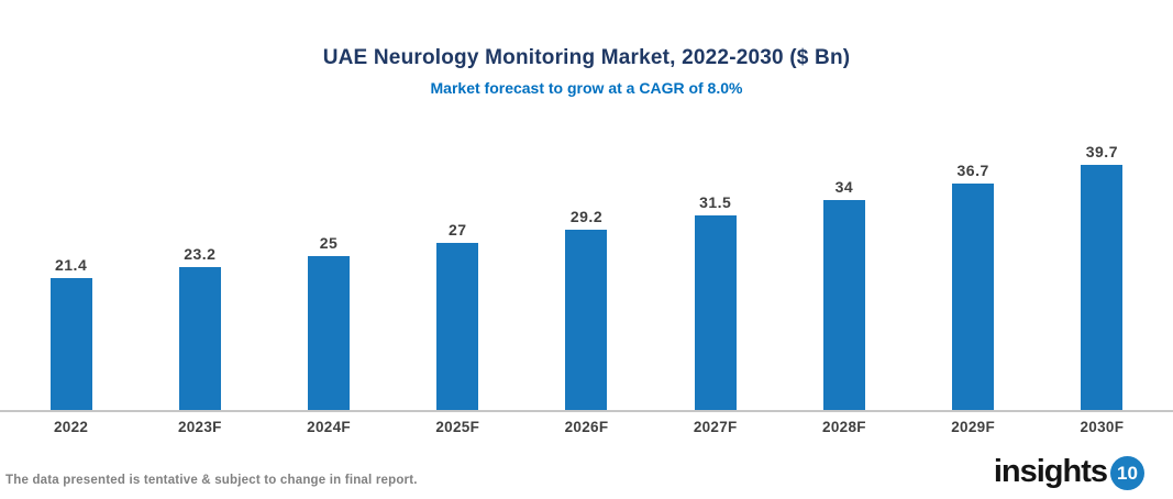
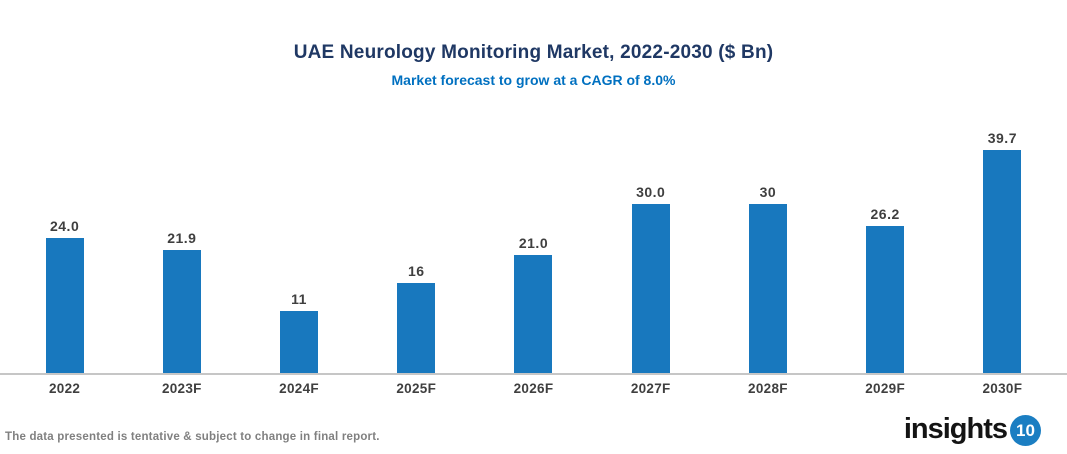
2022: 21.4 -> 24.0
2023F: 23.2 -> 21.9
2024F: 25 -> 11
2025F: 27 -> 16
2026F: 29.2 -> 21.0
2027F: 31.5 -> 30.0
2028F: 34 -> 30
2029F: 36.7 -> 26.2
